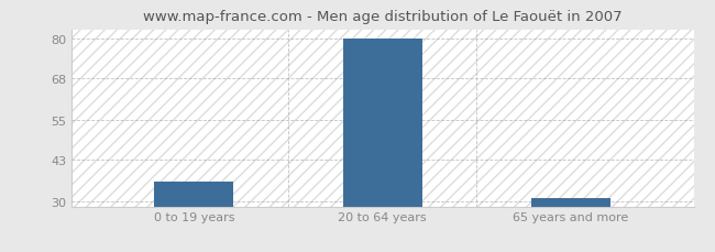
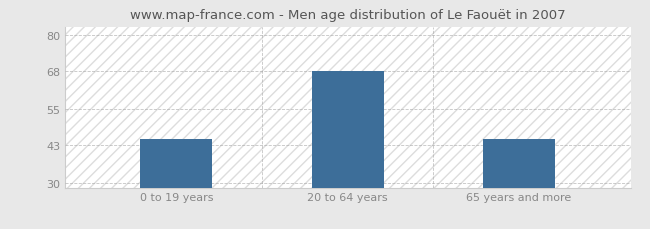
0 to 19 years: 36 -> 45
20 to 64 years: 80 -> 68
65 years and more: 31 -> 45
